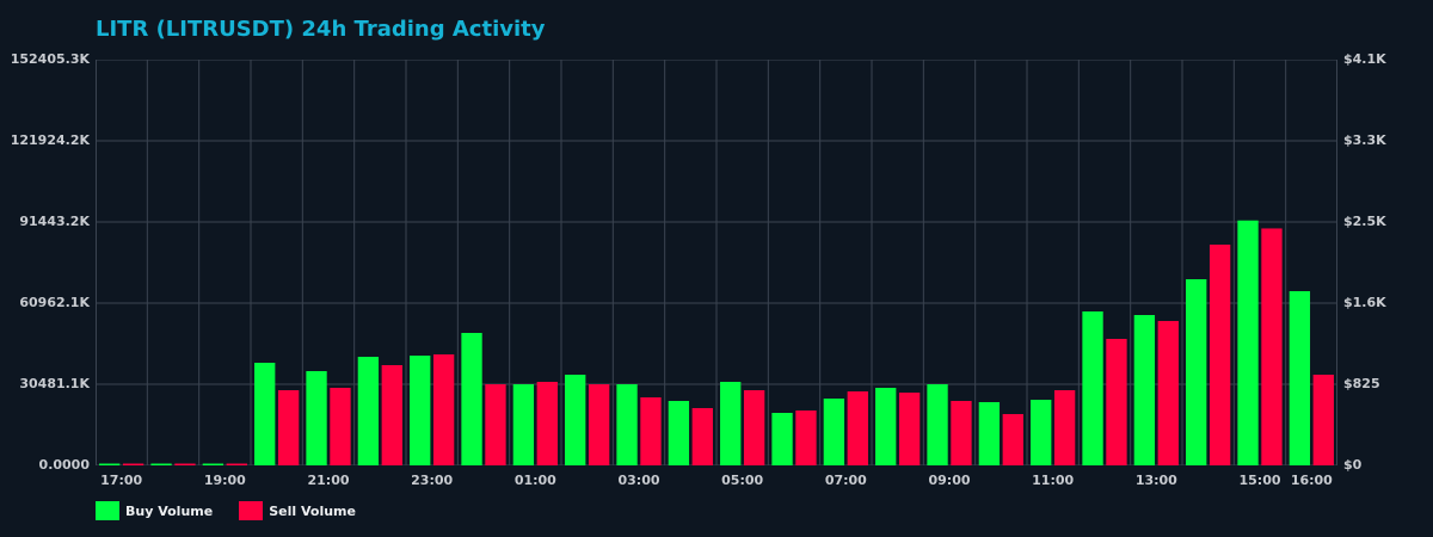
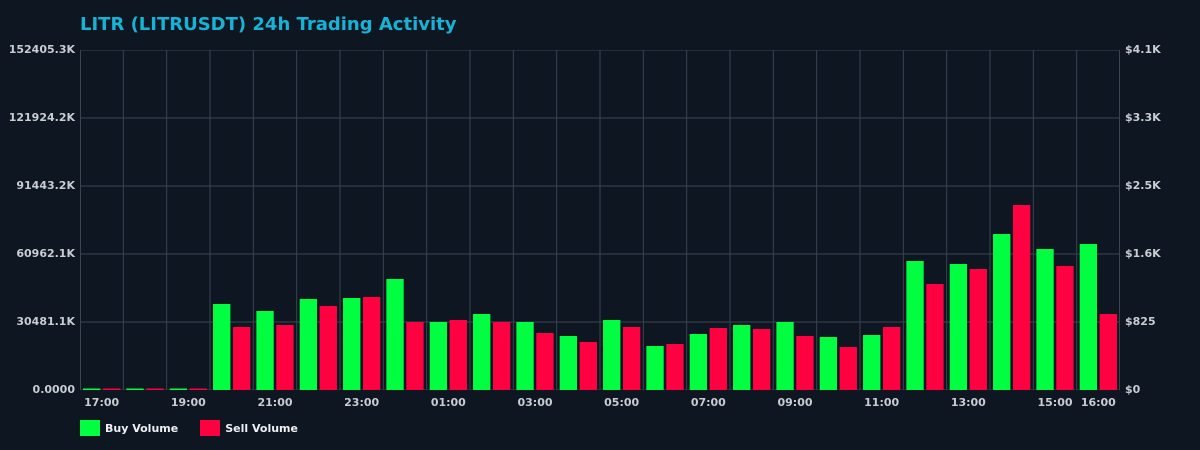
Buy Volume/15:00: 92000K -> 63000K
Sell Volume/15:00: 89000K -> 56000K
